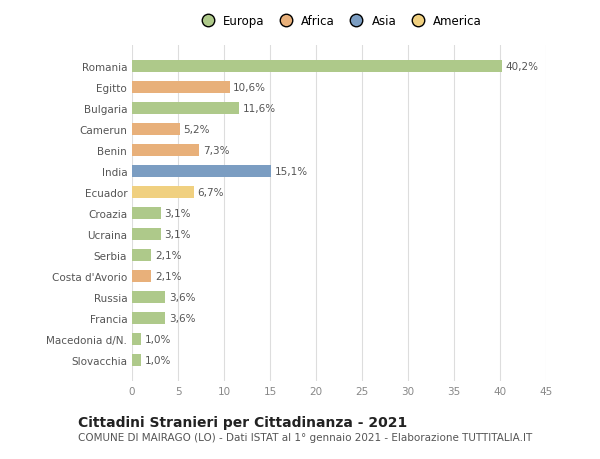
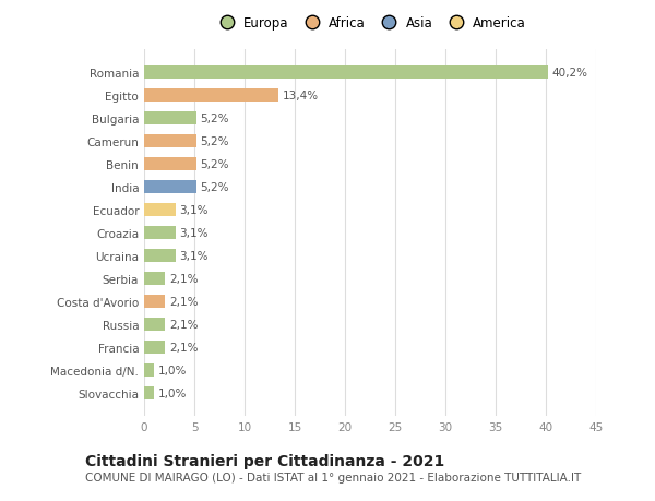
Egitto: 10,6% -> 13,4%
Bulgaria: 11,6% -> 5,2%
Benin: 7,3% -> 5,2%
India: 15,1% -> 5,2%
Ecuador: 6,7% -> 3,1%
Russia: 3,6% -> 2,1%
Francia: 3,6% -> 2,1%
